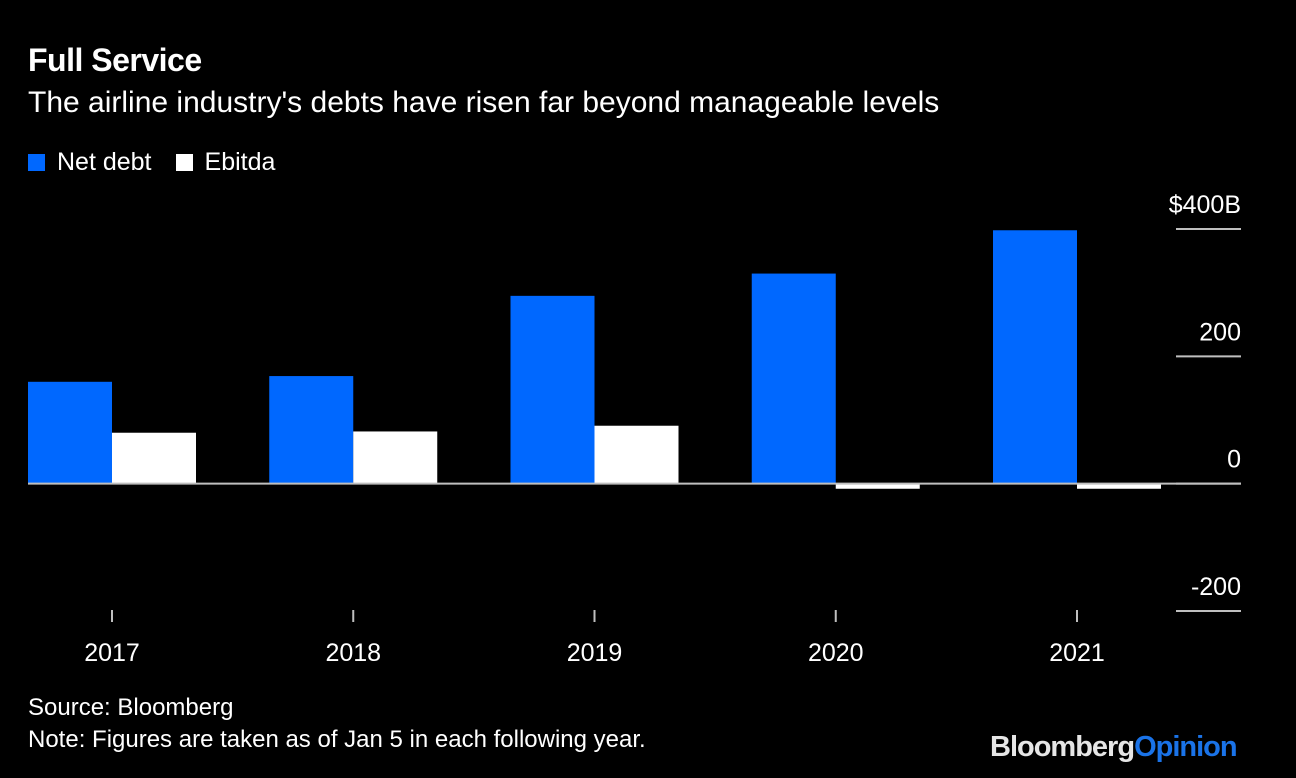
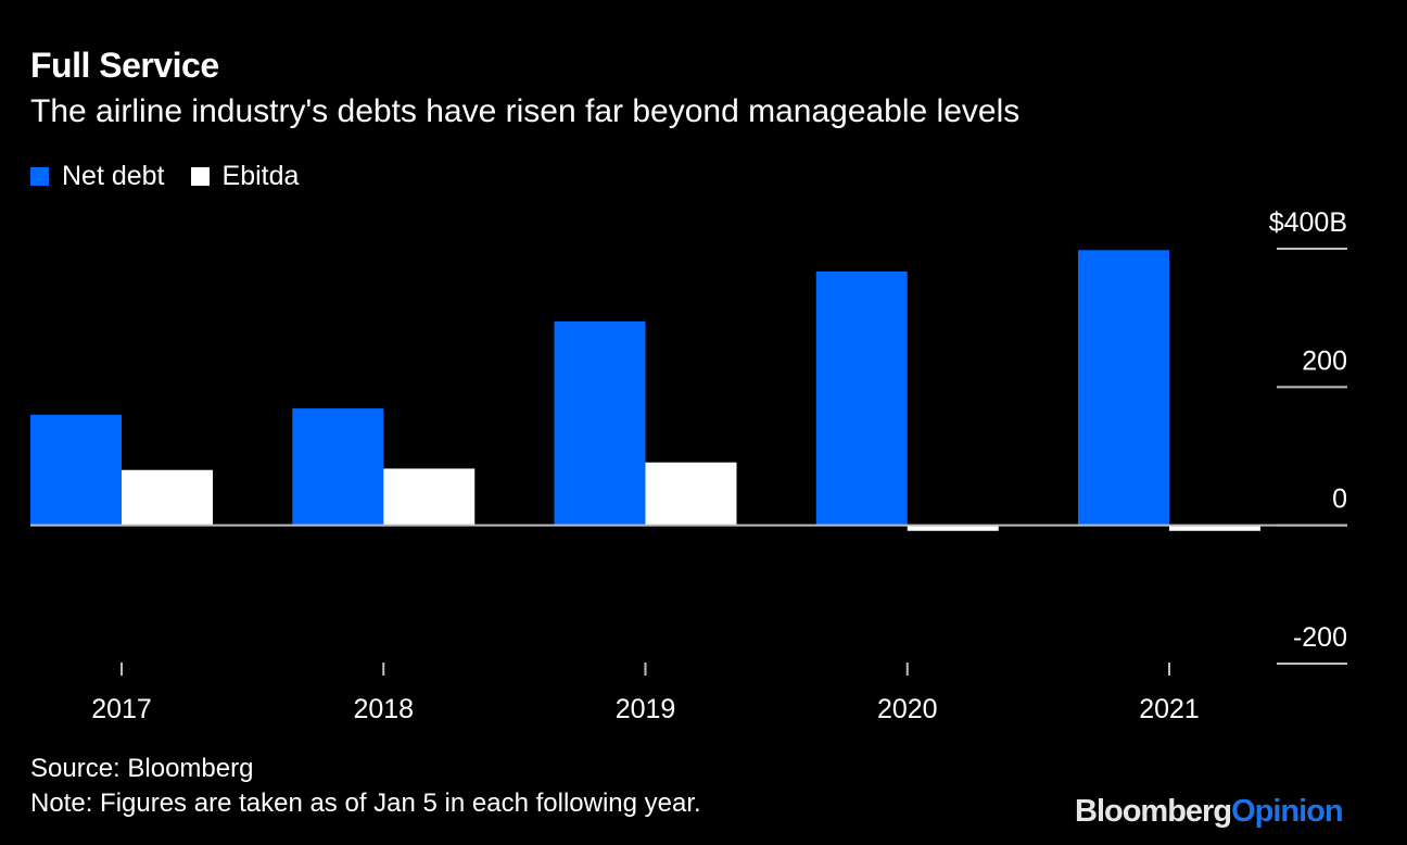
Net debt/2020: $330B -> $370B
